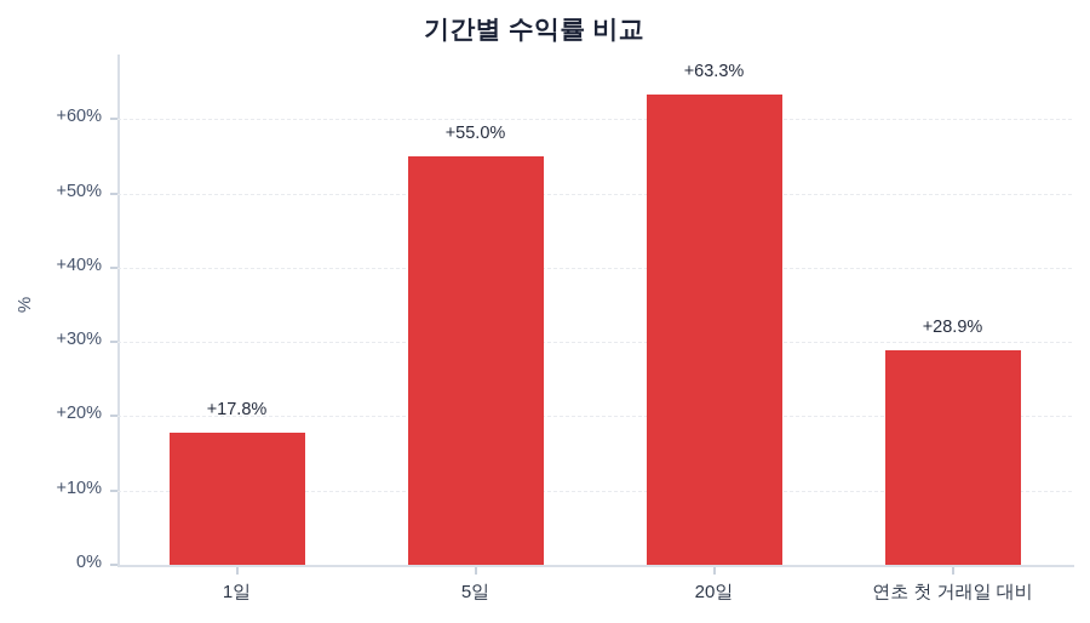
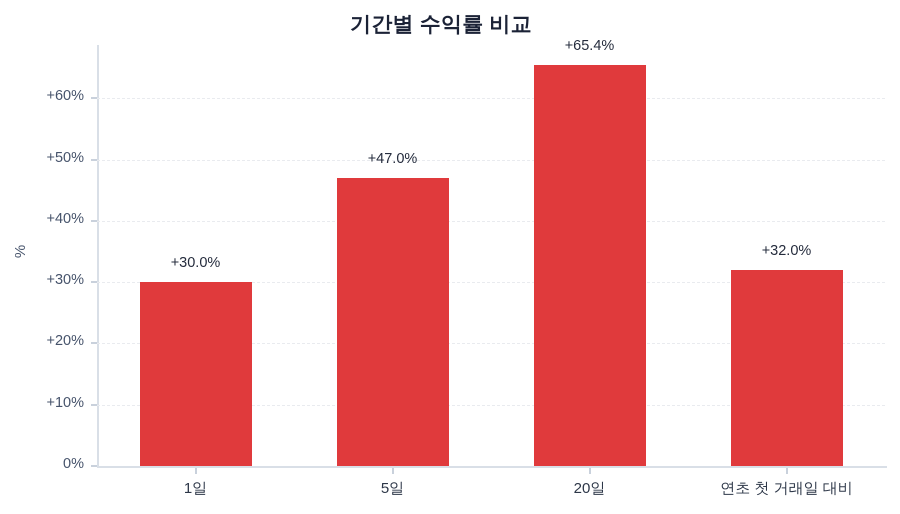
1일: +17.8% -> +30.0%
5일: +55.0% -> +47.0%
20일: +63.3% -> +65.4%
연초 첫 거래일 대비: +28.9% -> +32.0%
